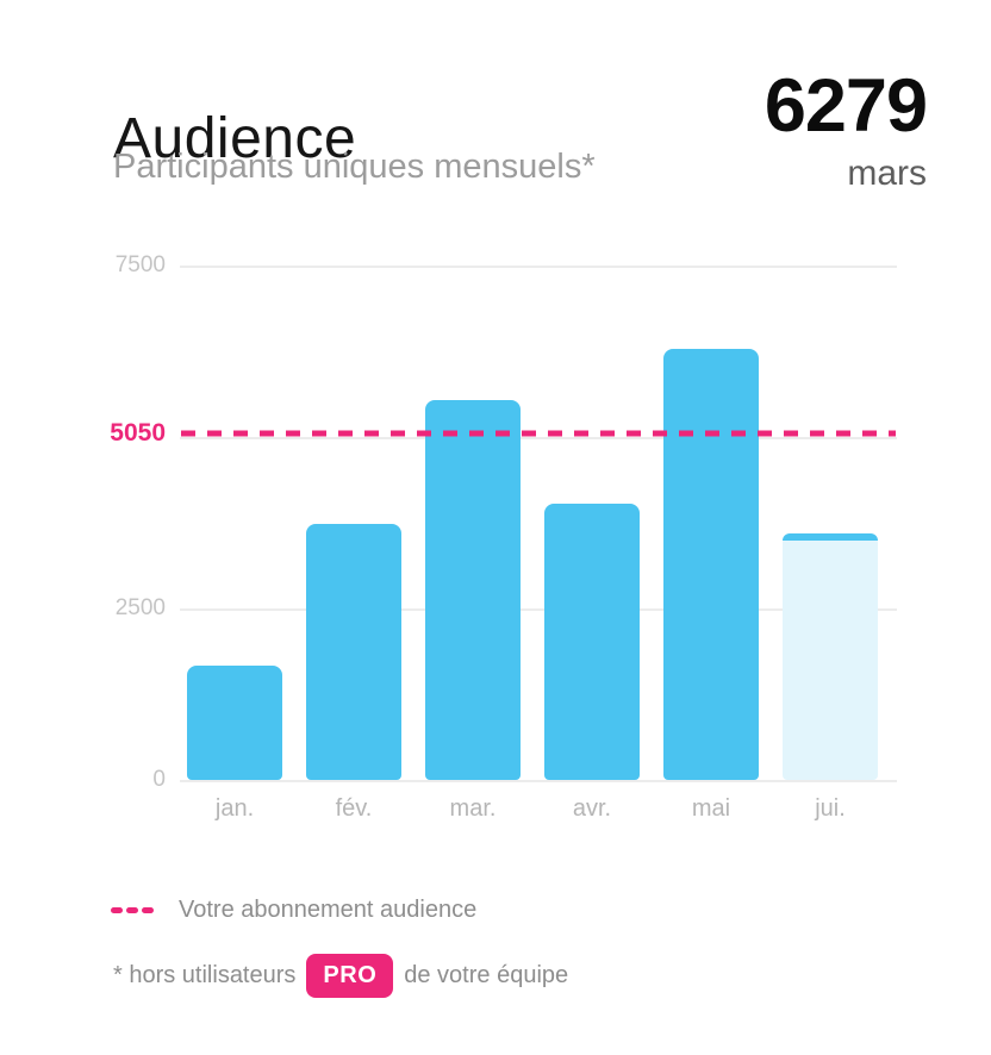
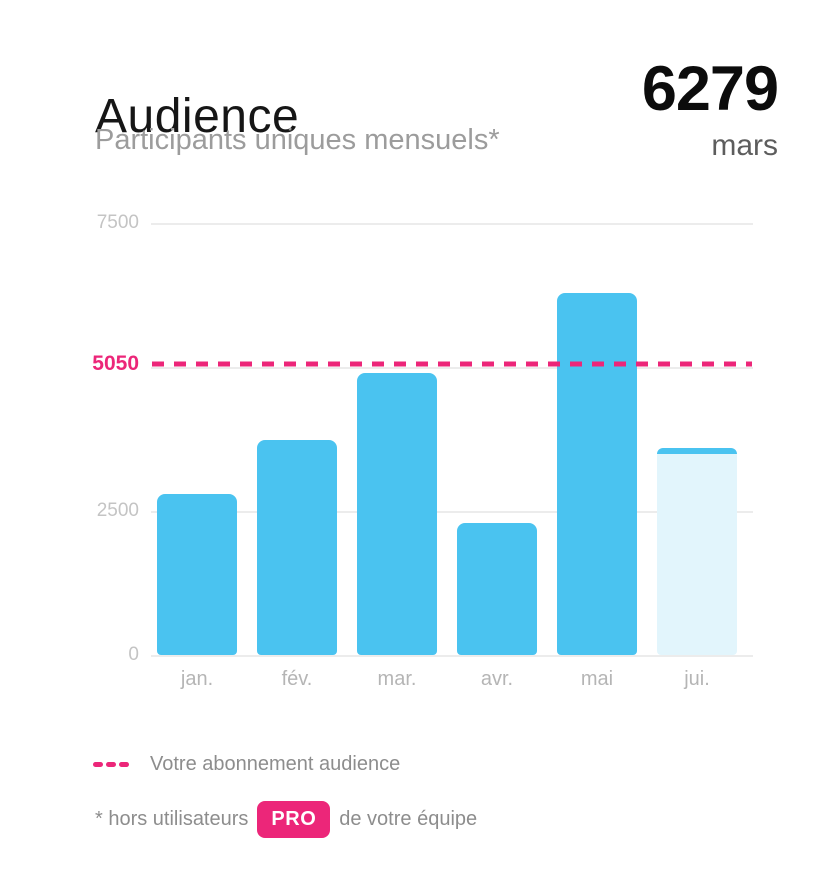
jan.: 1700 -> 2800
mar.: 5500 -> 4900
avr.: 4000 -> 2300
